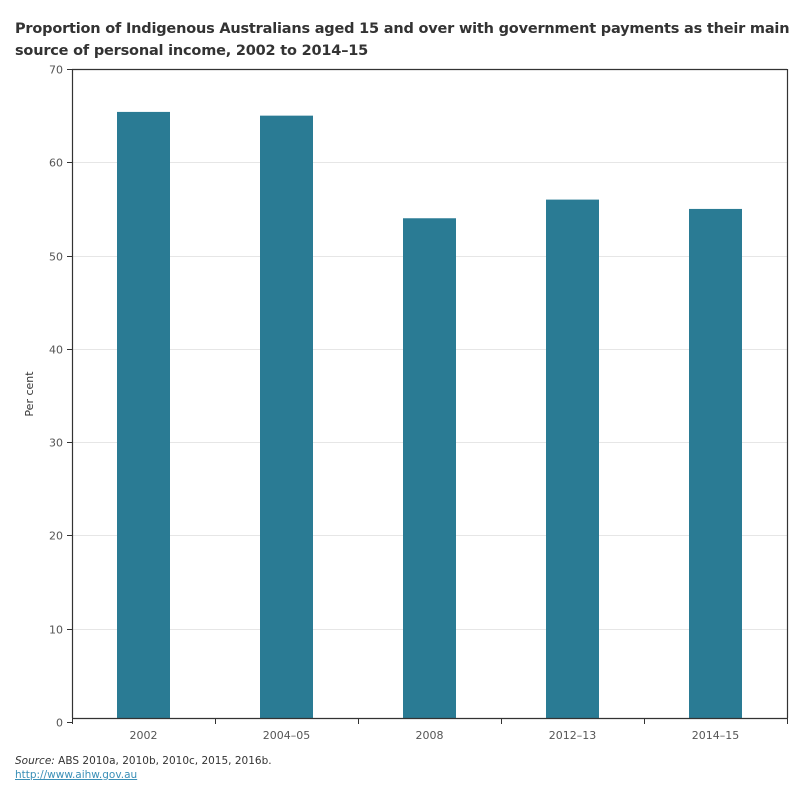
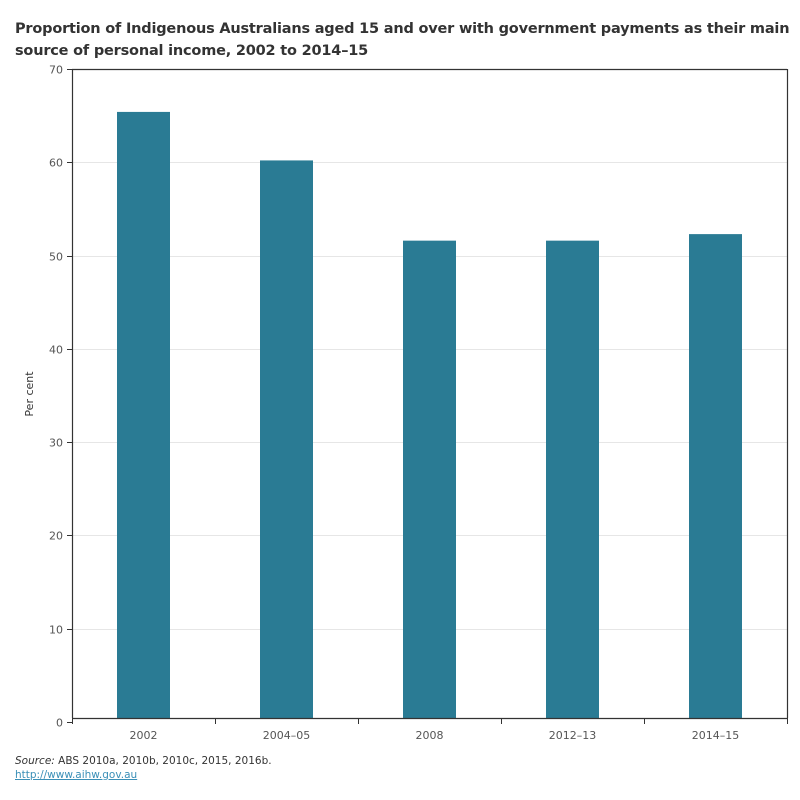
2004–05: 65 -> 60
2008: 54 -> 52
2012–13: 56 -> 52
2014–15: 55 -> 52
